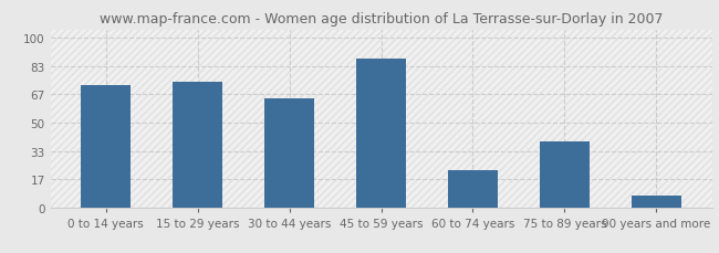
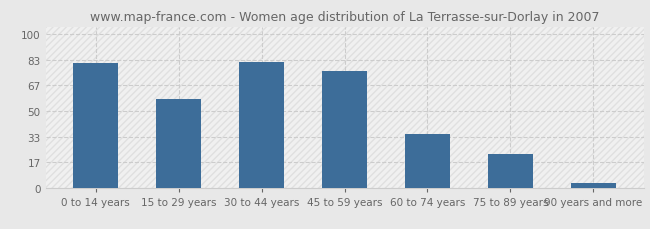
0 to 14 years: 72 -> 81
15 to 29 years: 74 -> 58
30 to 44 years: 64 -> 82
45 to 59 years: 88 -> 76
60 to 74 years: 22 -> 35
75 to 89 years: 39 -> 22
90 years and more: 7 -> 3
